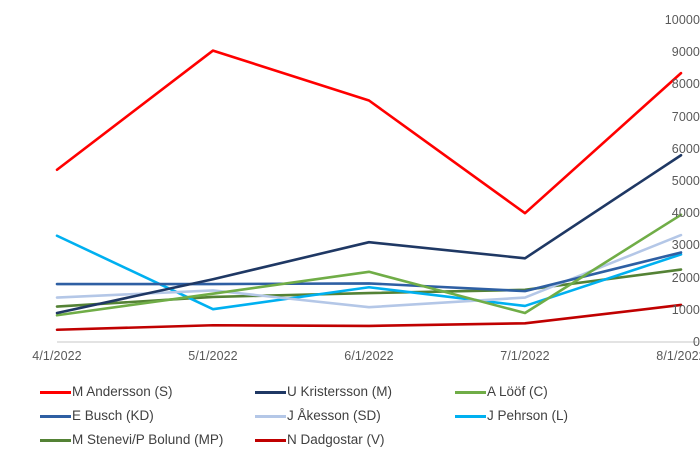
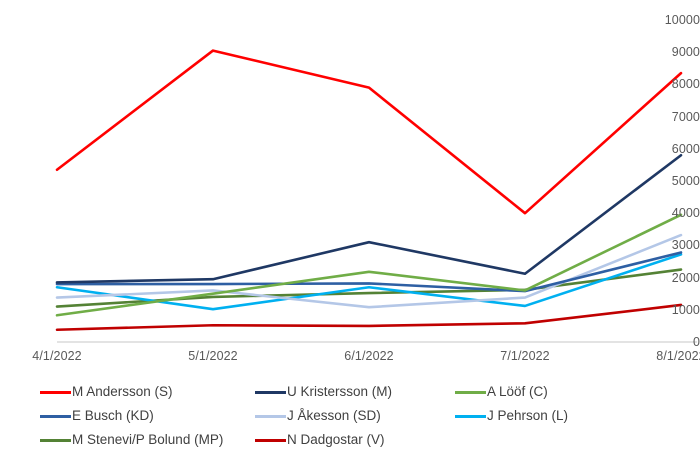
U Kristersson (M)/4/1/2022: 900 -> 1800
J Pehrson (L)/4/1/2022: 3300 -> 1700
M Andersson (S)/6/1/2022: 7500 -> 7900
U Kristersson (M)/7/1/2022: 2600 -> 2100
A Lööf (C)/7/1/2022: 900 -> 1600
